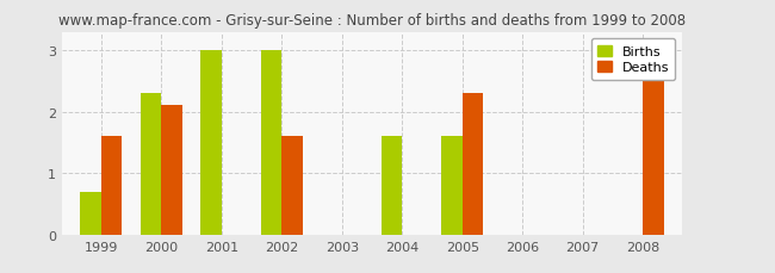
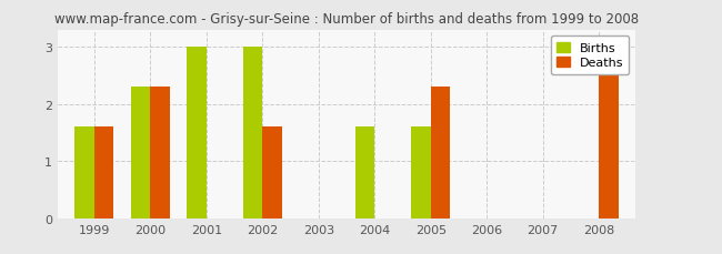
Births/1999: 0.7 -> 1.6
Deaths/2000: 2.1 -> 2.3
